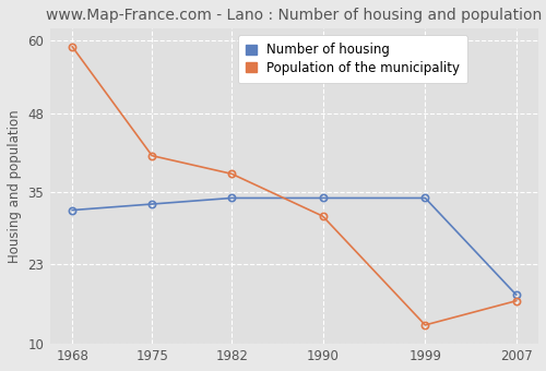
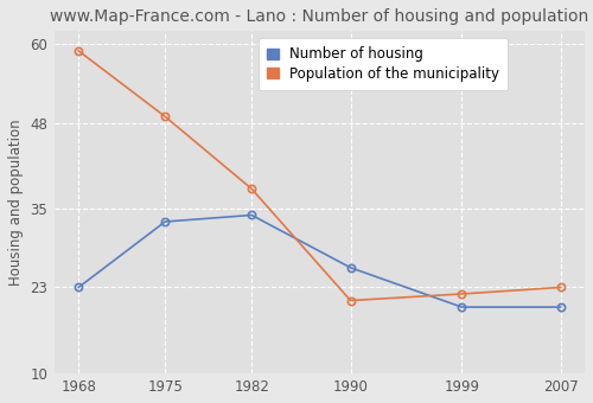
Number of housing/1968: 32 -> 23
Population of the municipality/1975: 41 -> 49
Number of housing/1990: 34 -> 26
Population of the municipality/1990: 31 -> 21
Number of housing/1999: 34 -> 20
Population of the municipality/1999: 13 -> 22
Number of housing/2007: 18 -> 20
Population of the municipality/2007: 17 -> 23
